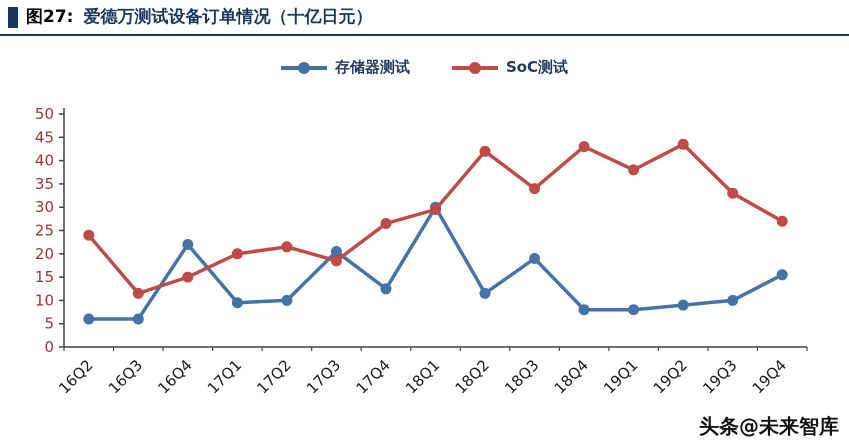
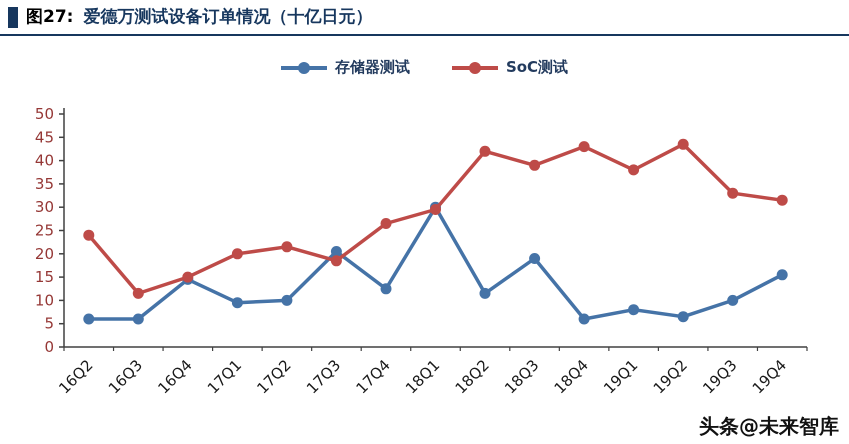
存储器测试/16Q4: 22 -> 14
SoC测试/18Q3: 34 -> 39
存储器测试/18Q4: 8 -> 6
存储器测试/19Q2: 9 -> 6
SoC测试/19Q4: 27 -> 32
